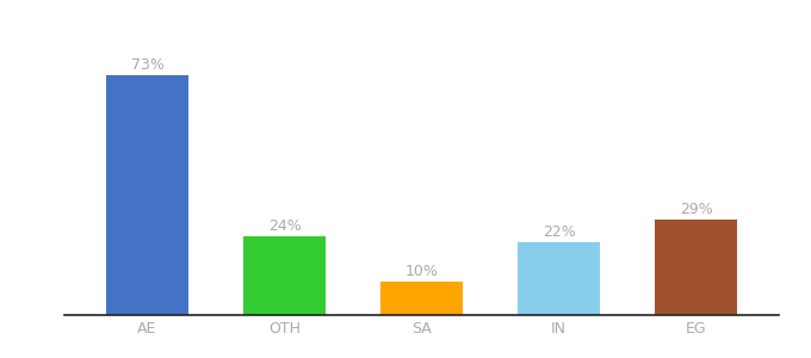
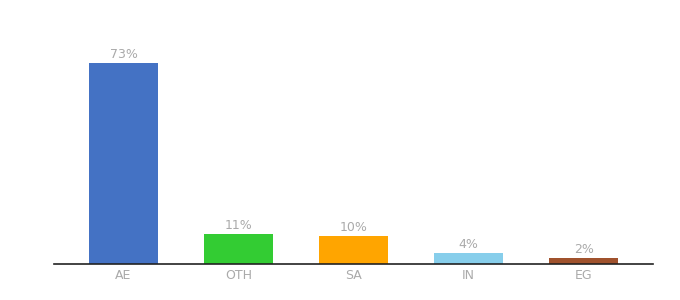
OTH: 24% -> 11%
IN: 22% -> 4%
EG: 29% -> 2%
